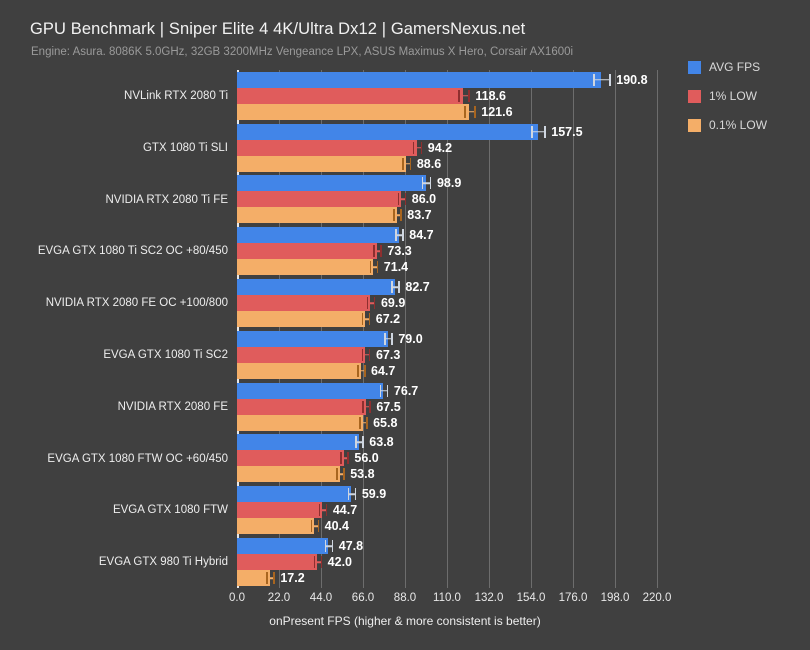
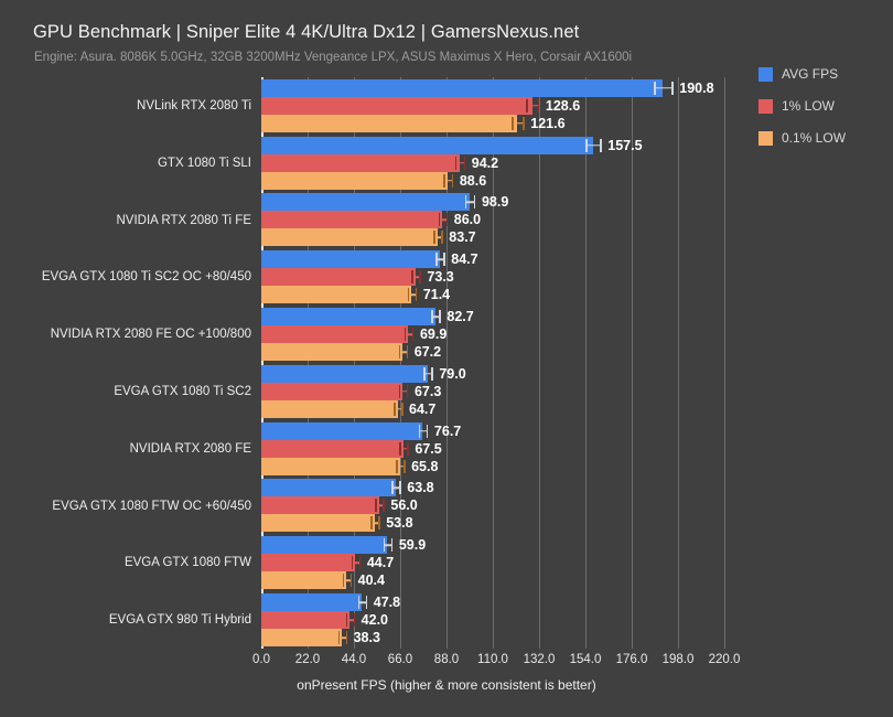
1% LOW/NVLink RTX 2080 Ti: 118.6 -> 128.6
0.1% LOW/EVGA GTX 980 Ti Hybrid: 17.2 -> 38.3
